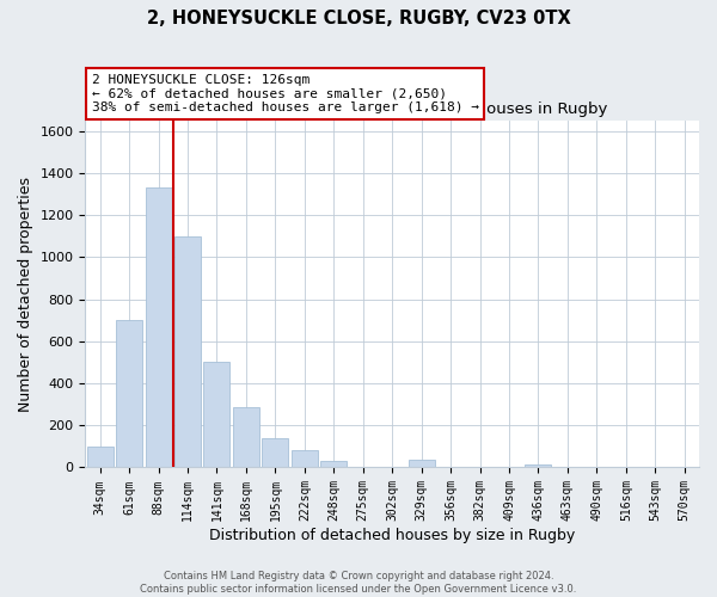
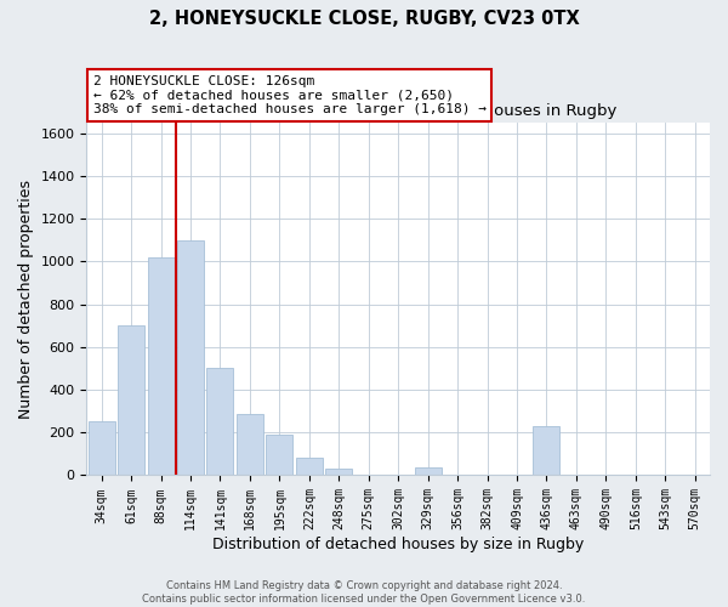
34sqm: 100 -> 250
88sqm: 1330 -> 1020
195sqm: 140 -> 190
436sqm: 20 -> 230
